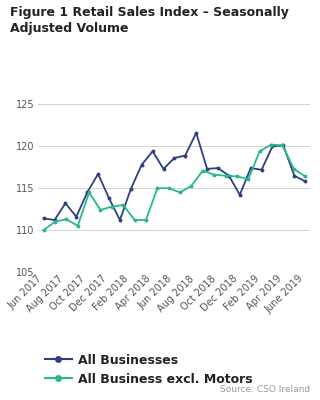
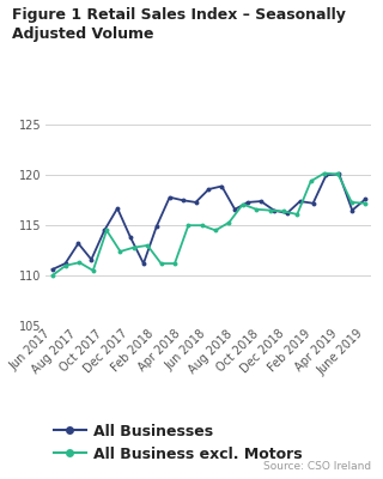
All Businesses/Jun 2017: 111.4 -> 110.6
All Businesses/Apr 2018: 119.4 -> 117.5
All Businesses/Aug 2018: 121.6 -> 116.6
All Businesses/Dec 2018: 114.2 -> 116.2
All Businesses/June 2019: 115.8 -> 117.6
All Business excl. Motors/June 2019: 116.4 -> 117.2
